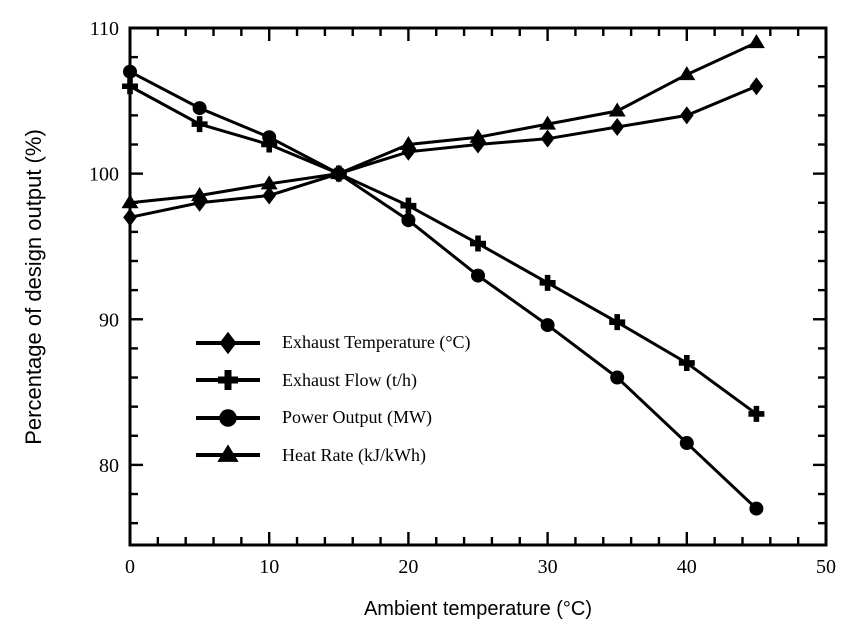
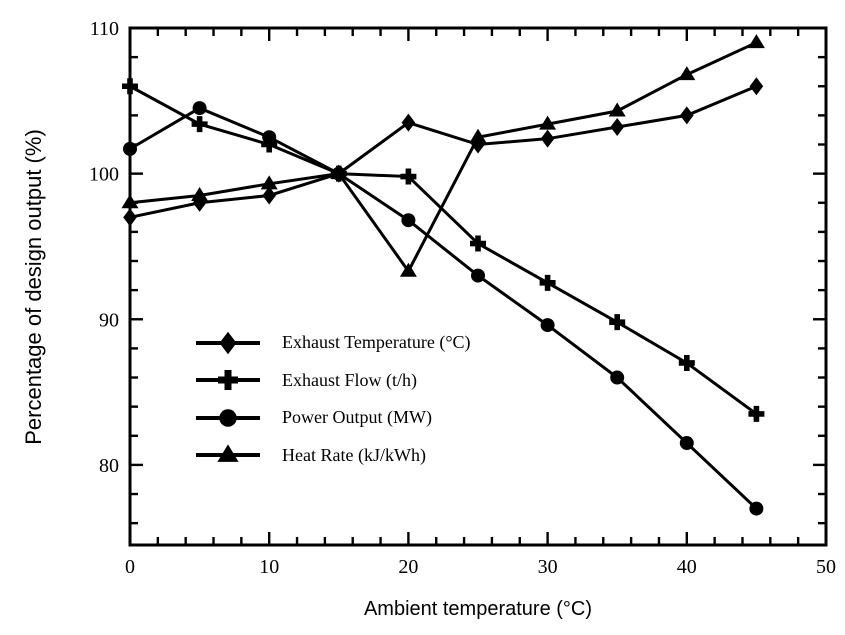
Power Output (MW)/0: 107.0 -> 101.7
Exhaust Temperature (°C)/20: 101.5 -> 103.5
Exhaust Flow (t/h)/20: 97.8 -> 99.8
Heat Rate (kJ/kWh)/20: 102.0 -> 93.3
